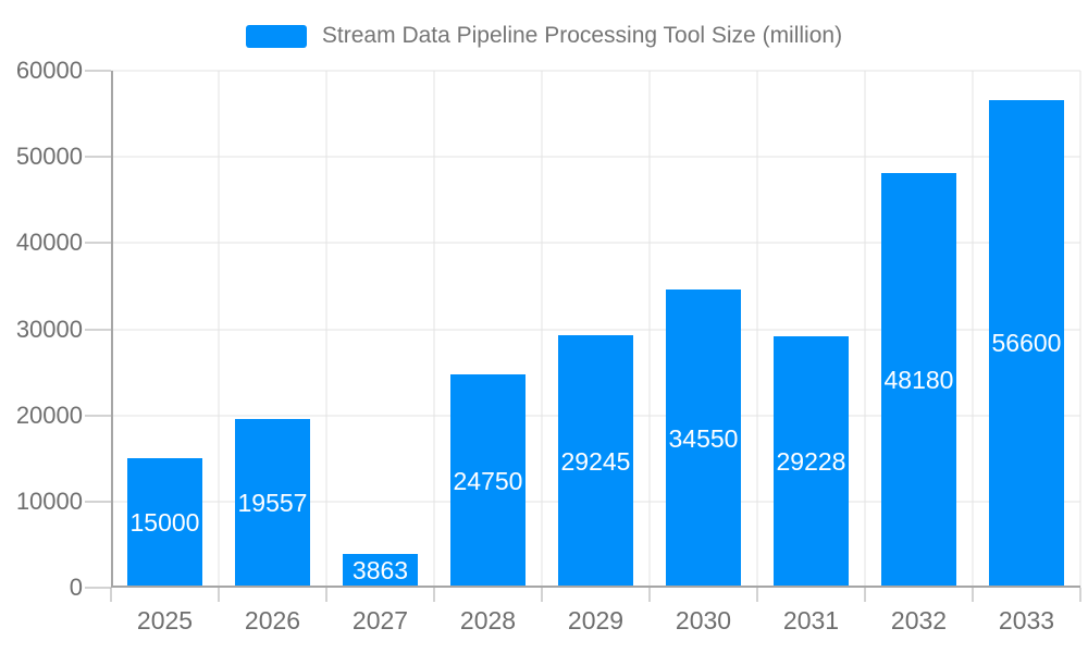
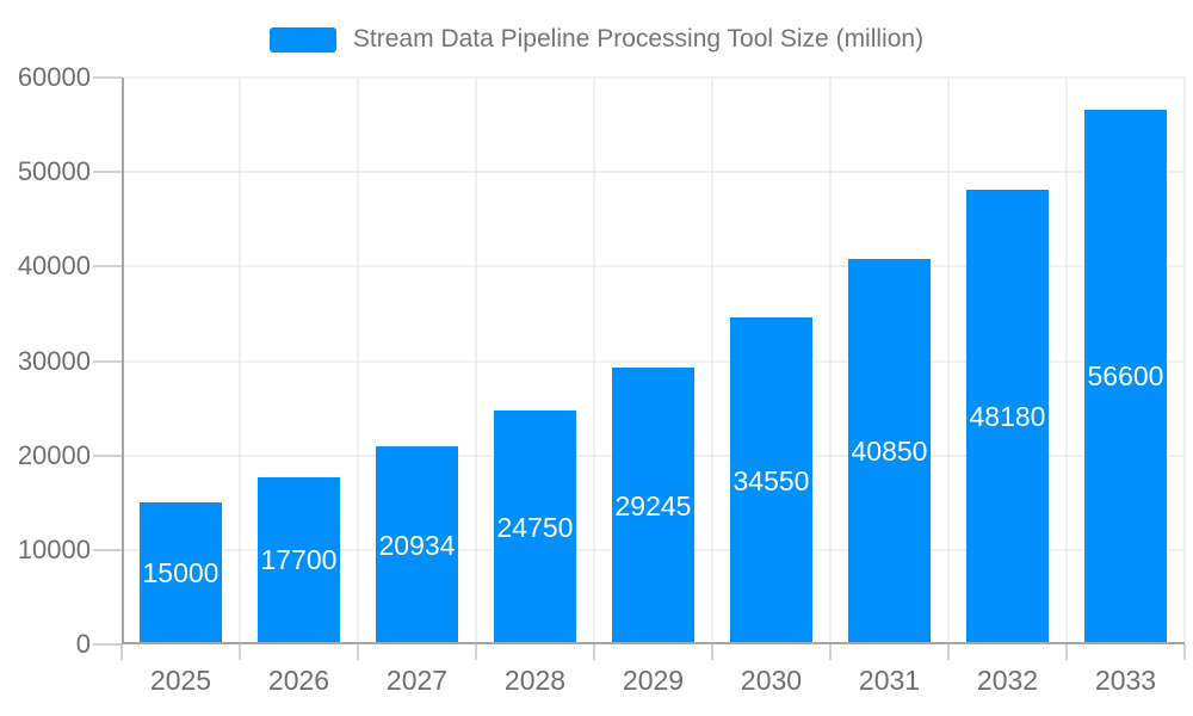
2026: 19557 -> 17700
2027: 3863 -> 20934
2031: 29228 -> 40850
